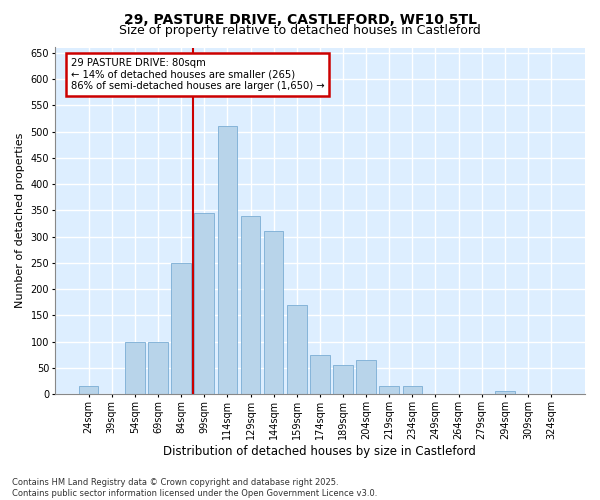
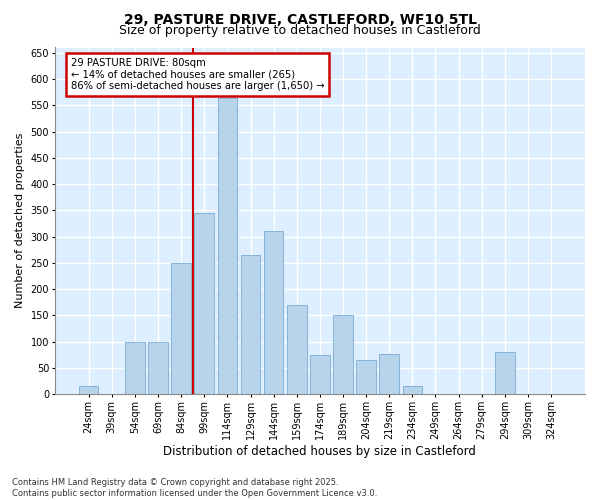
114sqm: 510 -> 564
129sqm: 340 -> 264
189sqm: 55 -> 150
219sqm: 15 -> 76
294sqm: 5 -> 80
